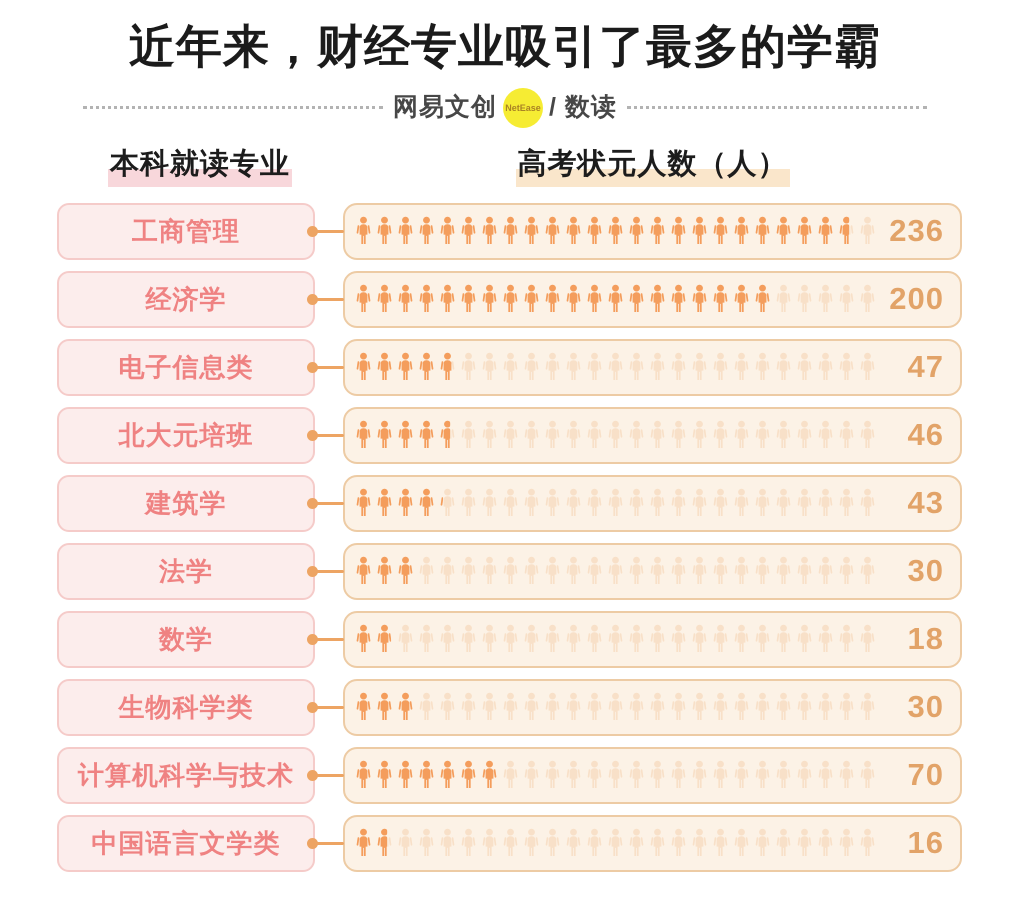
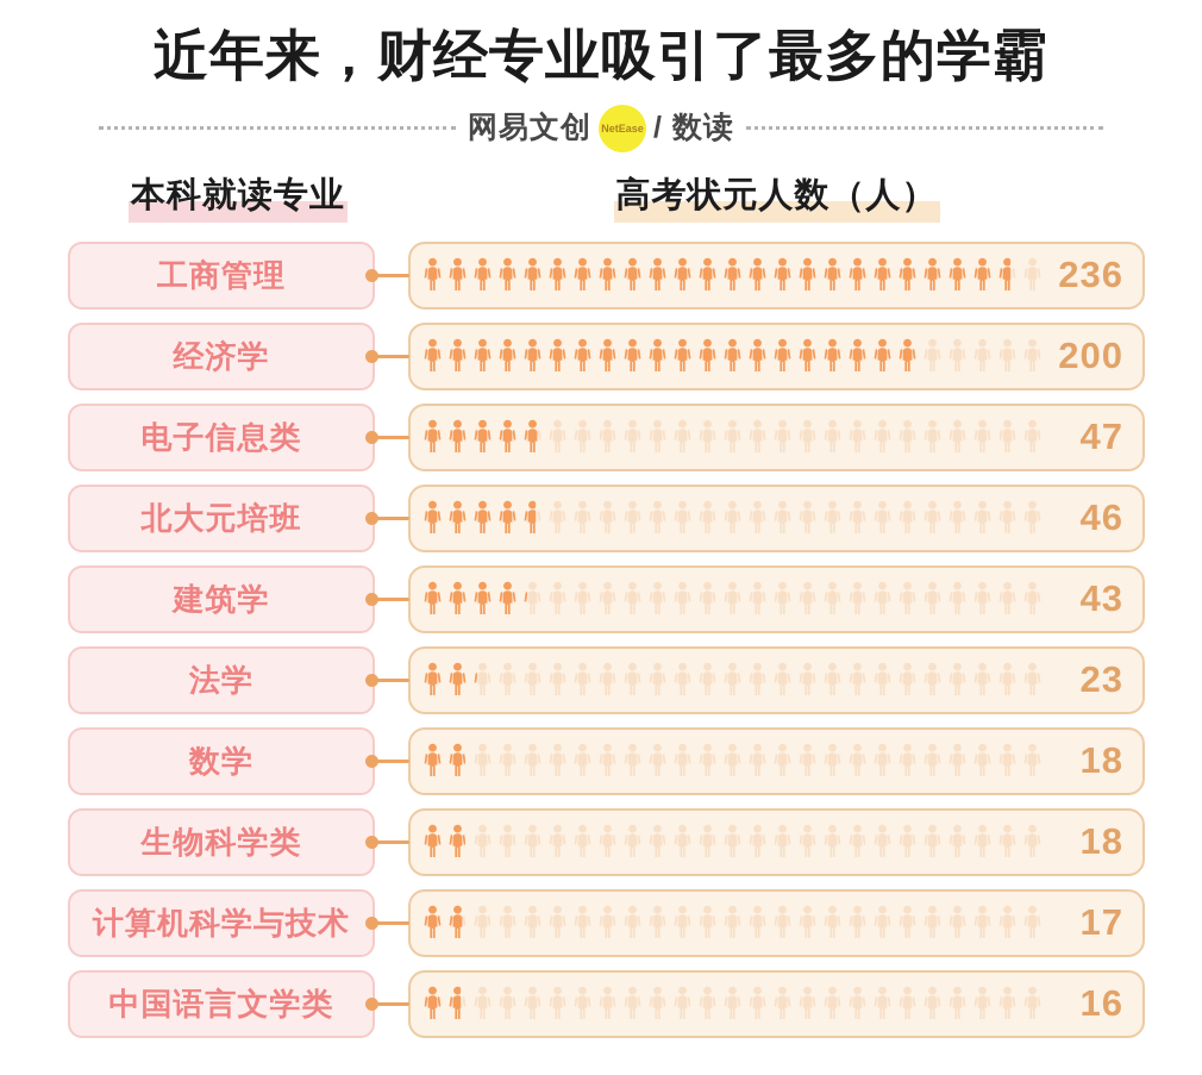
法学: 30 -> 23
生物科学类: 30 -> 18
计算机科学与技术: 70 -> 17
